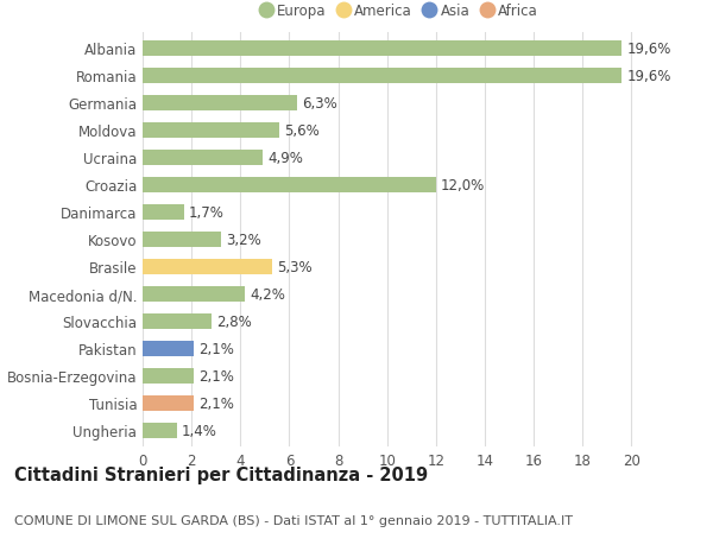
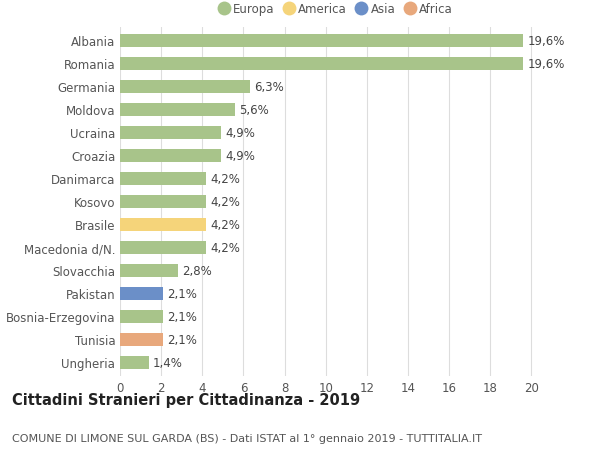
Croazia: 12,0% -> 4,9%
Danimarca: 1,7% -> 4,2%
Kosovo: 3,2% -> 4,2%
Brasile: 5,3% -> 4,2%
